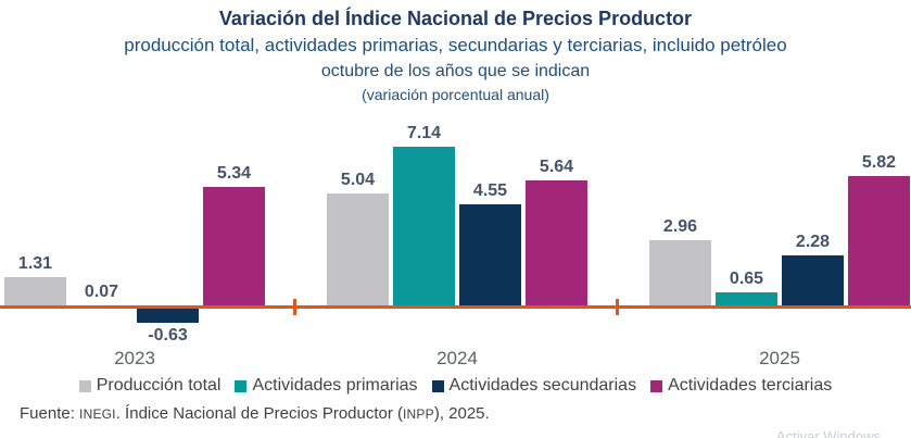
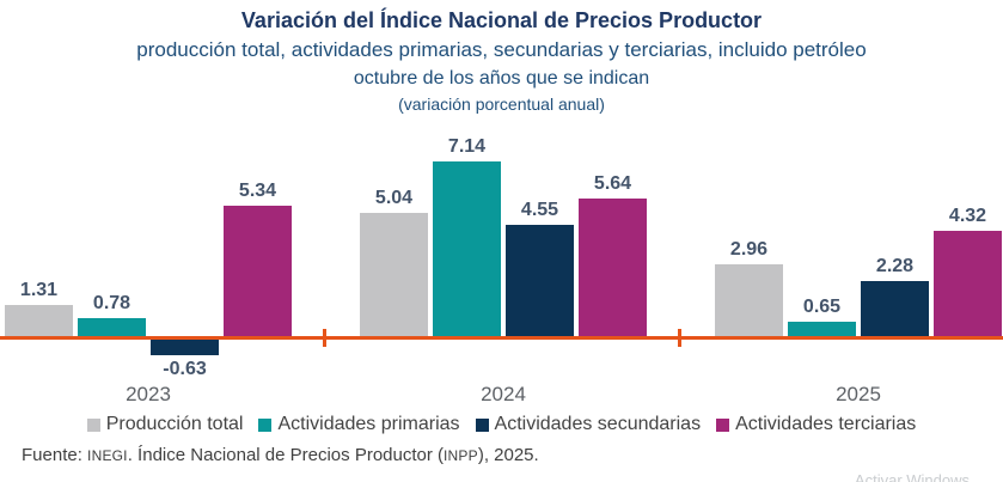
Actividades primarias/2023: 0.07 -> 0.78
Actividades terciarias/2025: 5.82 -> 4.32
